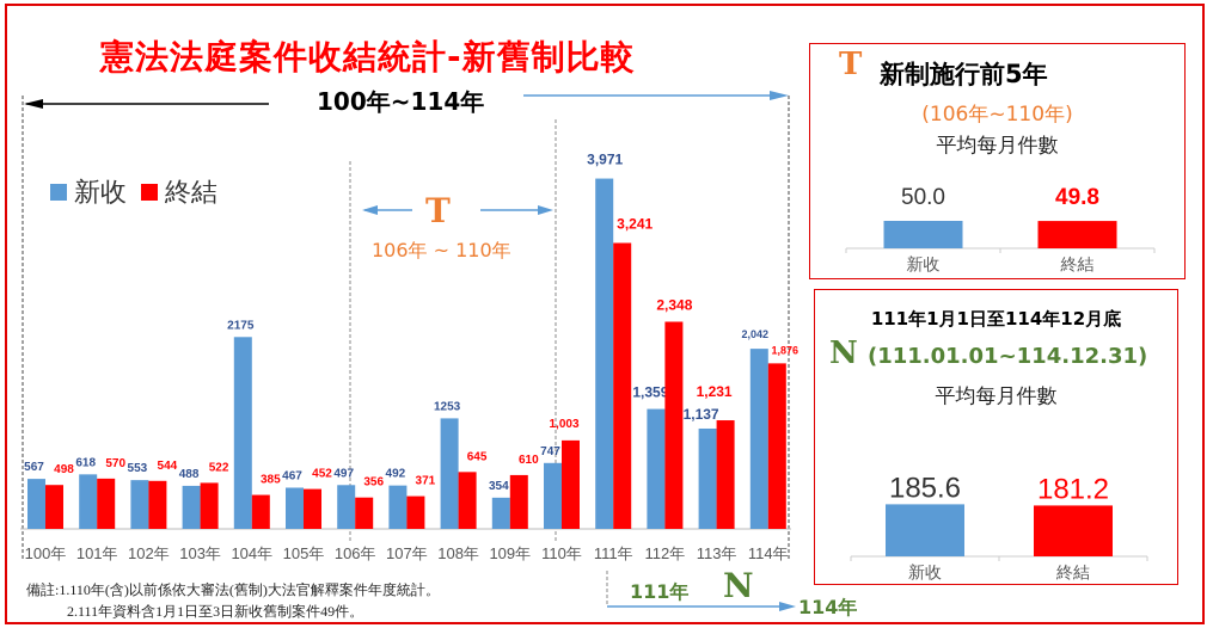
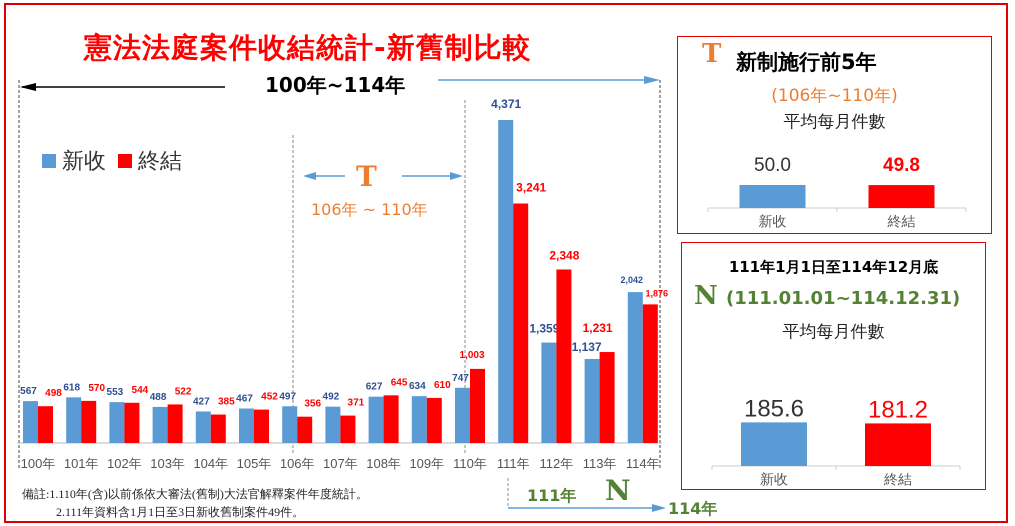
憲法法庭案件收結統計-新舊制比較/新收/104年: 2175 -> 427
憲法法庭案件收結統計-新舊制比較/新收/108年: 1253 -> 627
憲法法庭案件收結統計-新舊制比較/新收/109年: 354 -> 634
憲法法庭案件收結統計-新舊制比較/新收/111年: 3,971 -> 4,371
